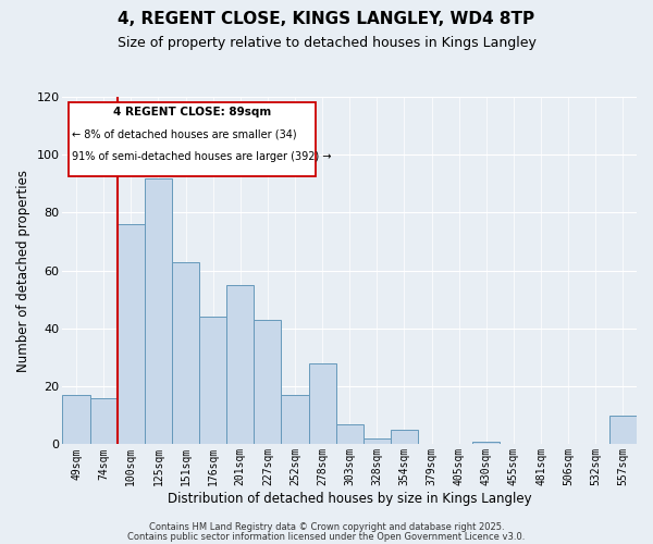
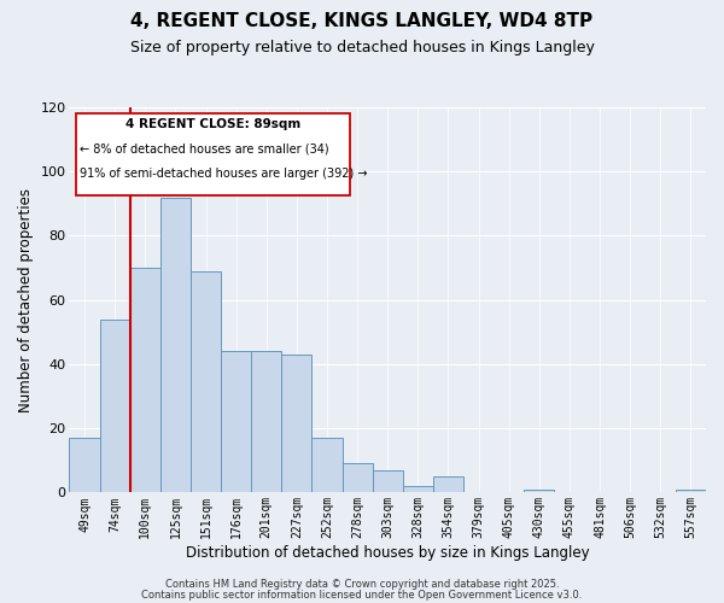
74sqm: 16 -> 54
100sqm: 76 -> 70
151sqm: 63 -> 69
201sqm: 55 -> 44
278sqm: 28 -> 9
557sqm: 10 -> 1
